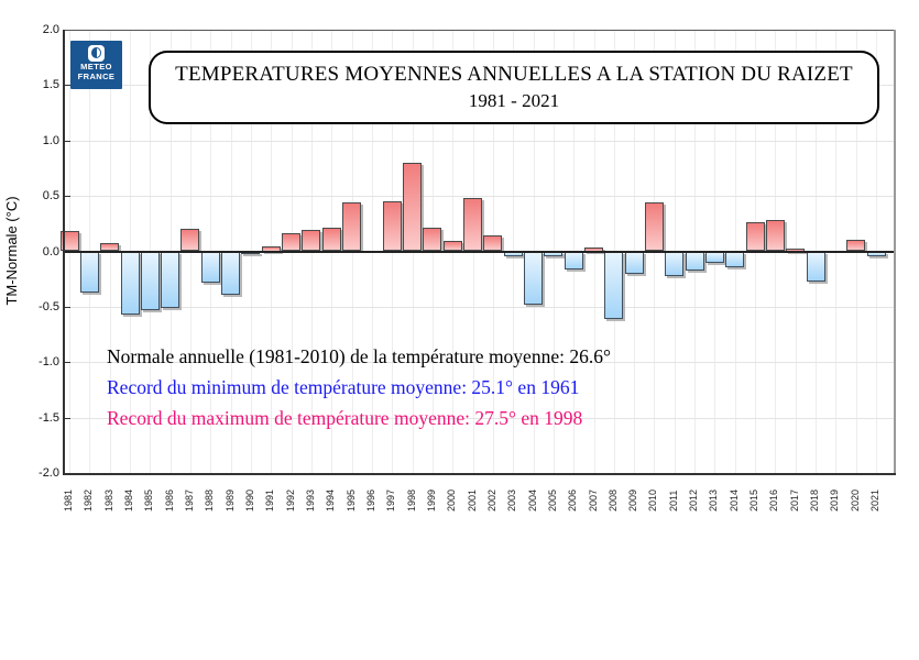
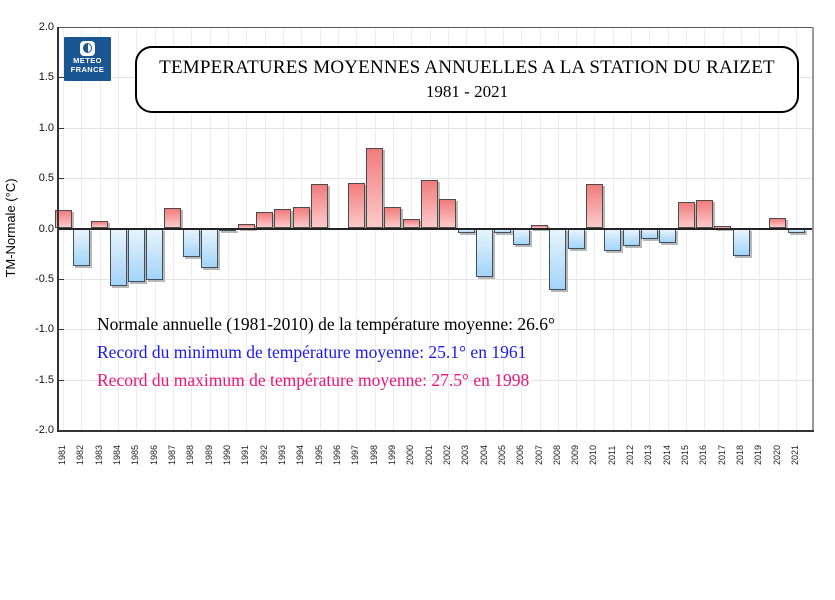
2002: 0.14 -> 0.29
